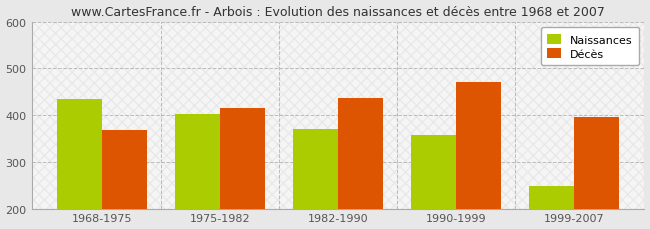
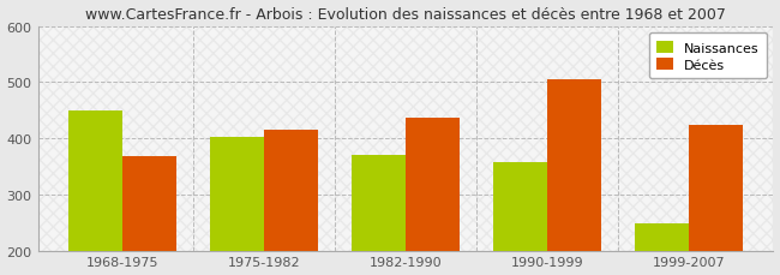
Naissances/1968-1975: 435 -> 449
Décès/1990-1999: 470 -> 504
Décès/1999-2007: 395 -> 423
